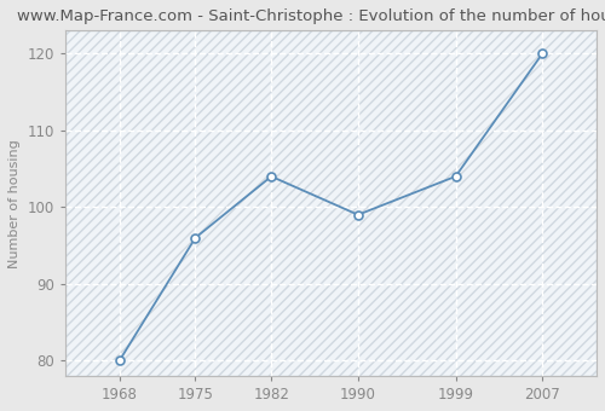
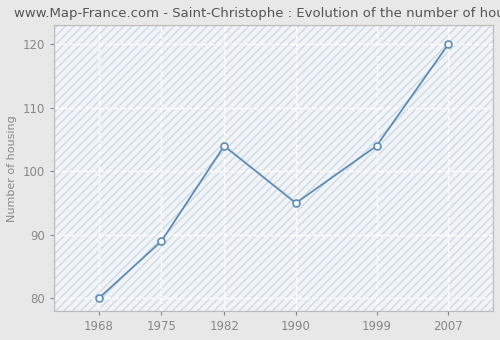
1975: 96 -> 89
1990: 99 -> 95
